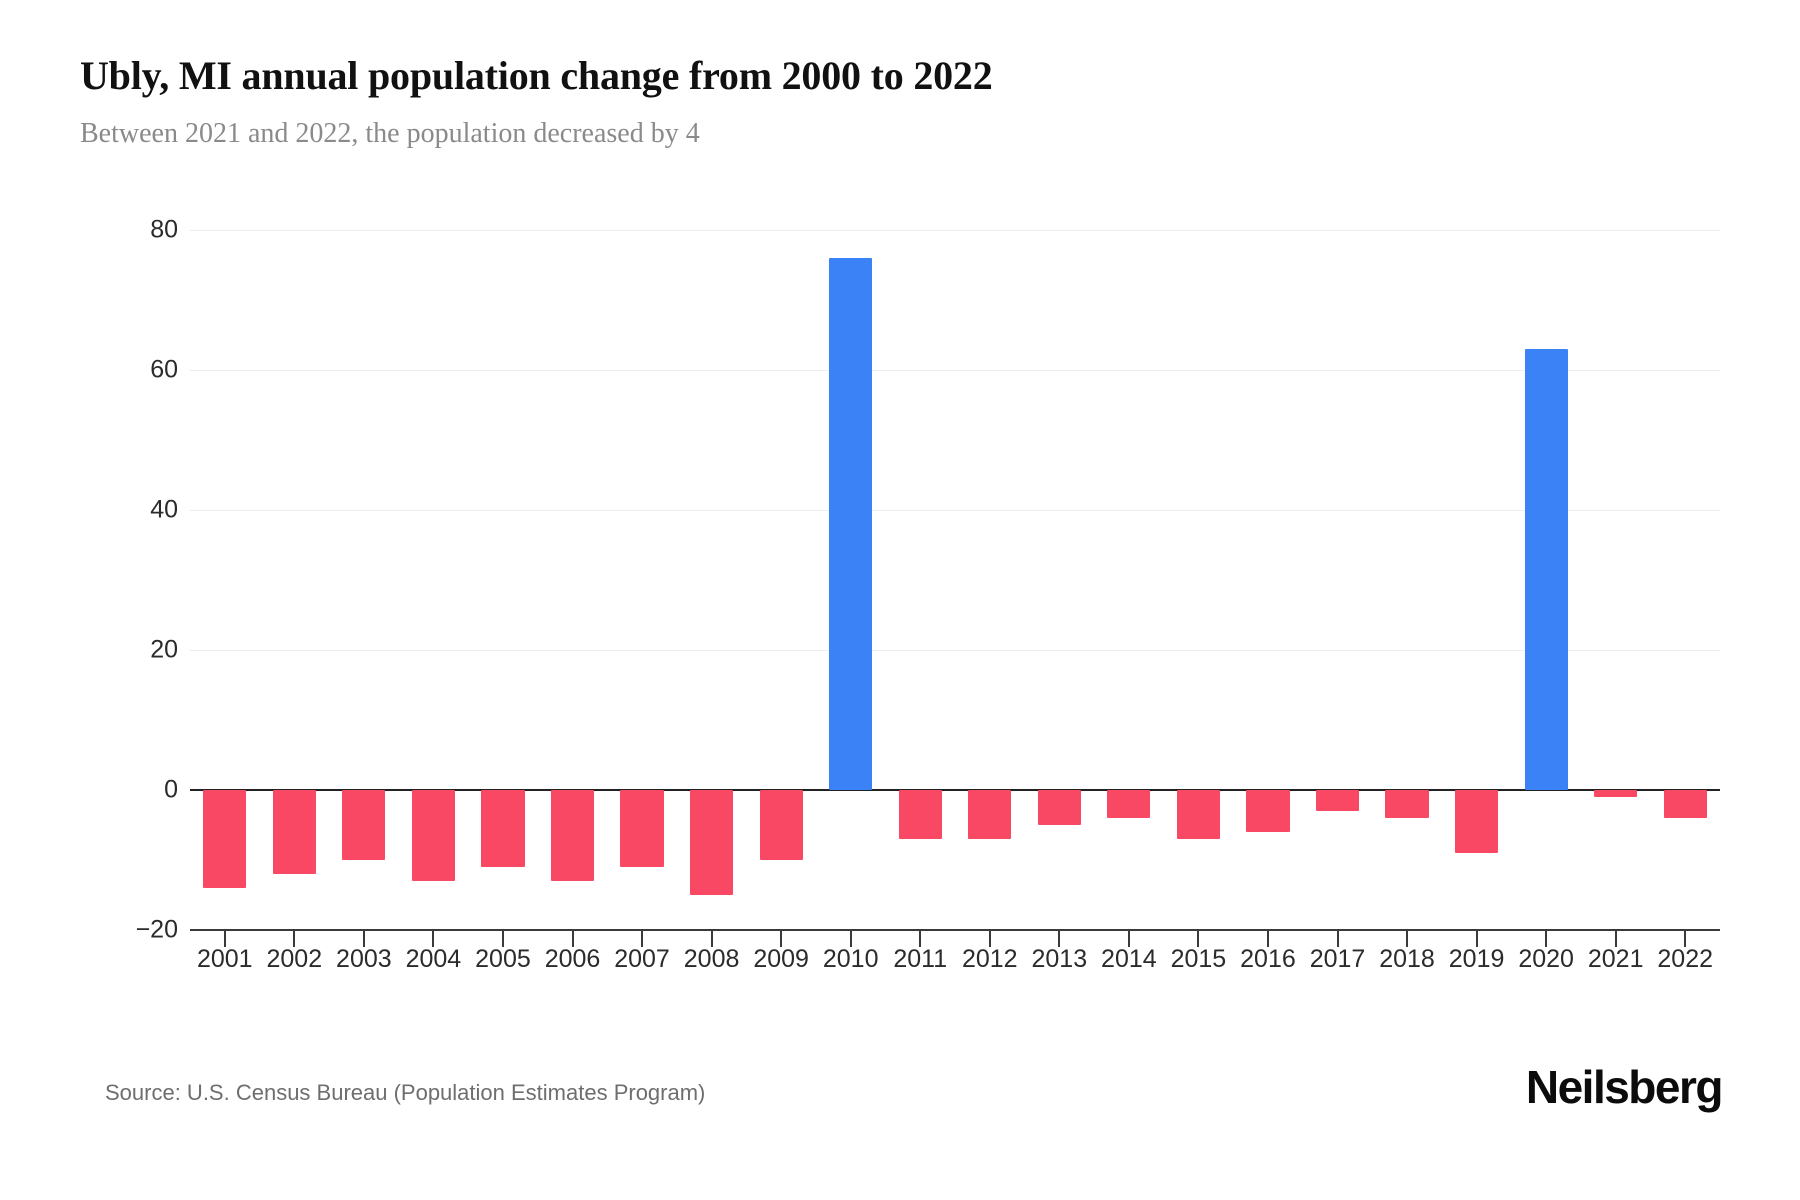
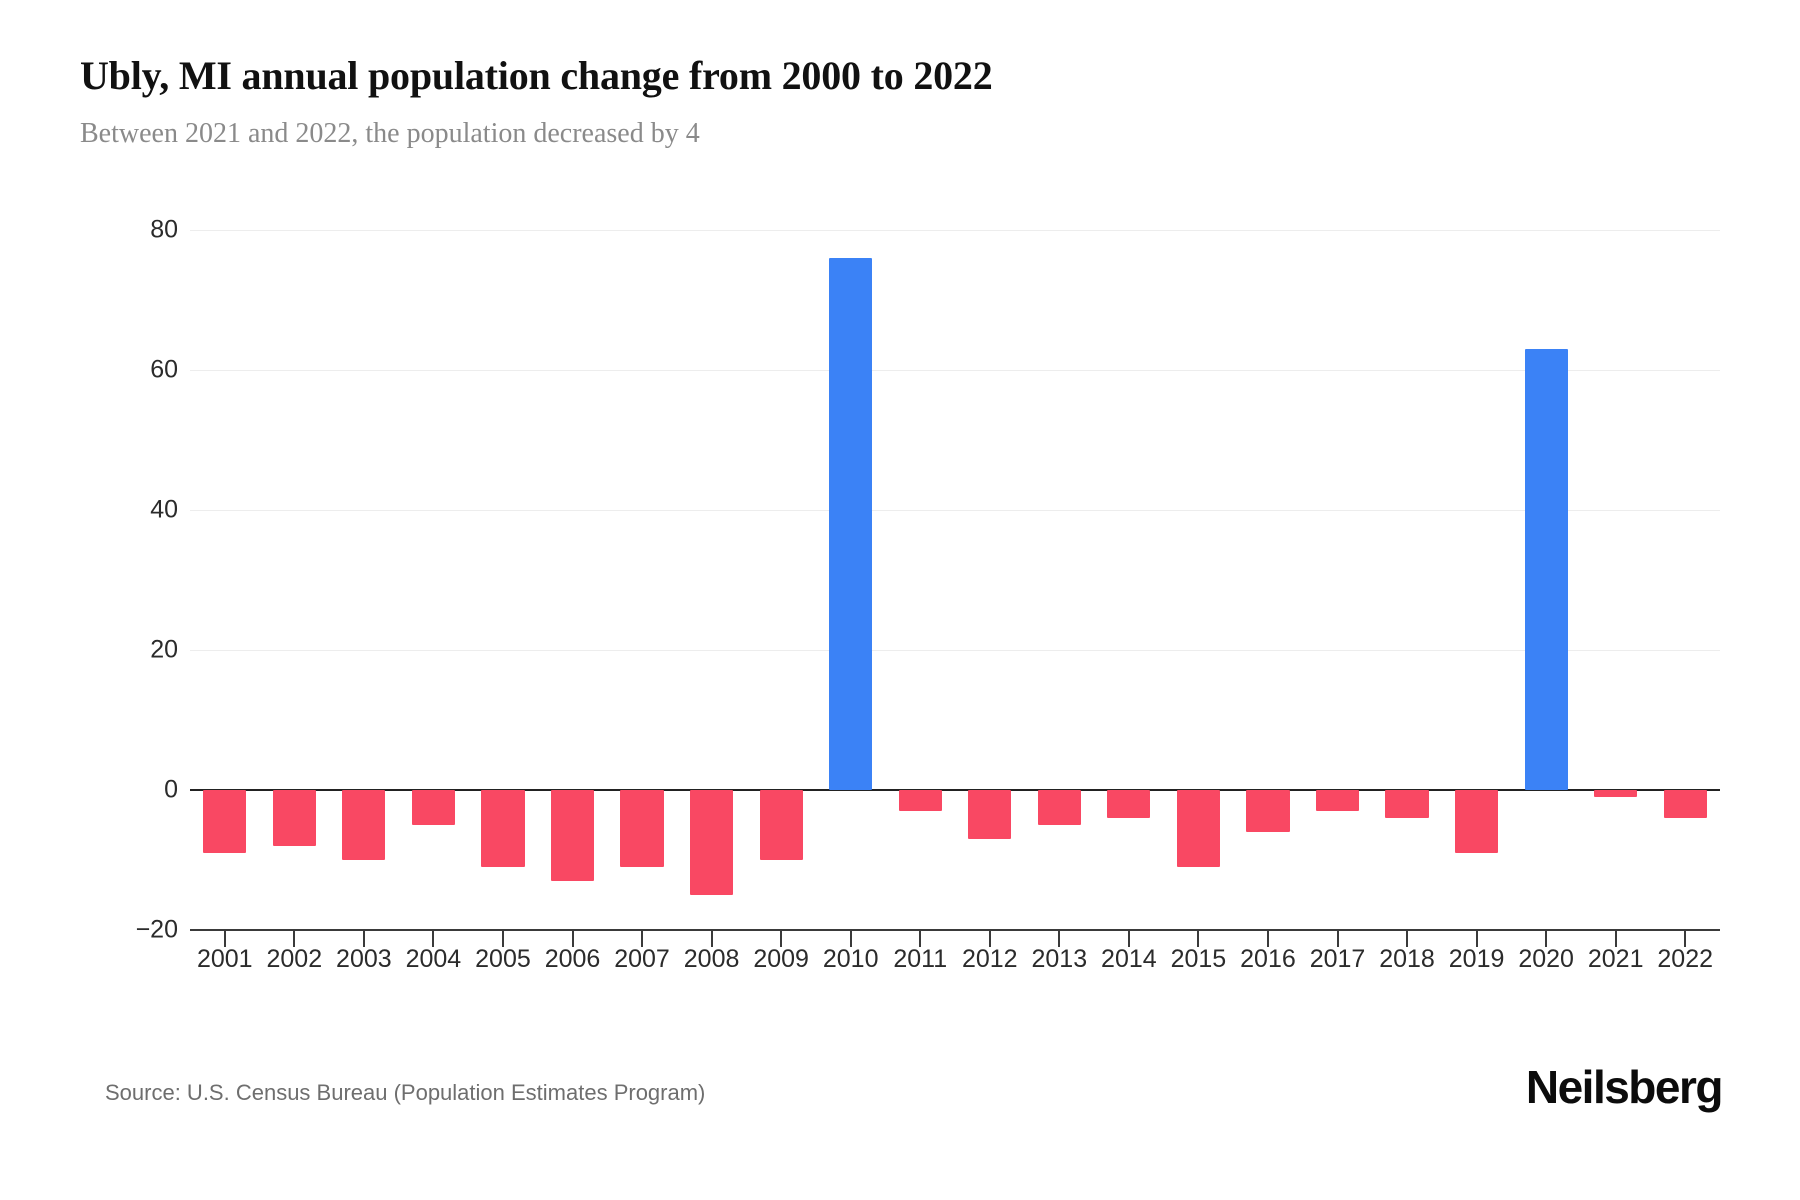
2001: -14 -> -9
2002: -12 -> -8
2004: -13 -> -5
2011: -7 -> -3
2015: -7 -> -11
